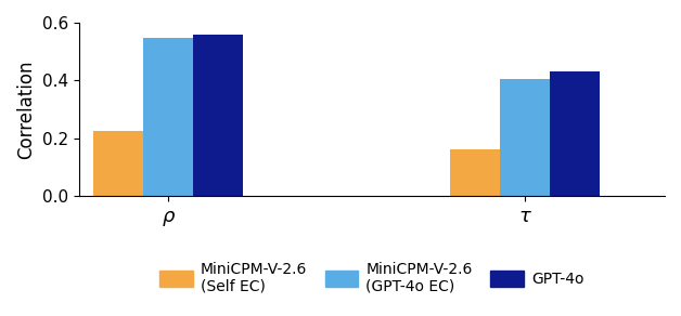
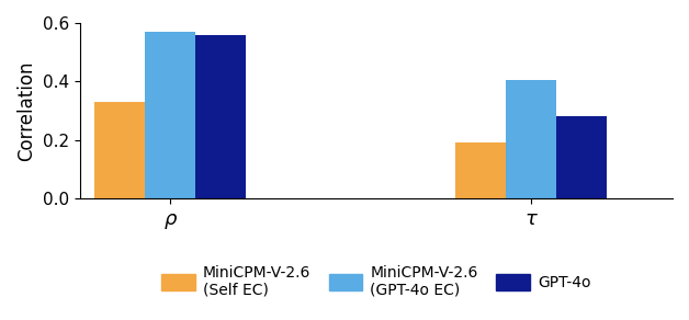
MiniCPM-V-2.6 (Self EC)/ρ: 0.225 -> 0.330
MiniCPM-V-2.6 (GPT-4o EC)/ρ: 0.548 -> 0.570
MiniCPM-V-2.6 (Self EC)/τ: 0.160 -> 0.190
GPT-4o/τ: 0.430 -> 0.280
